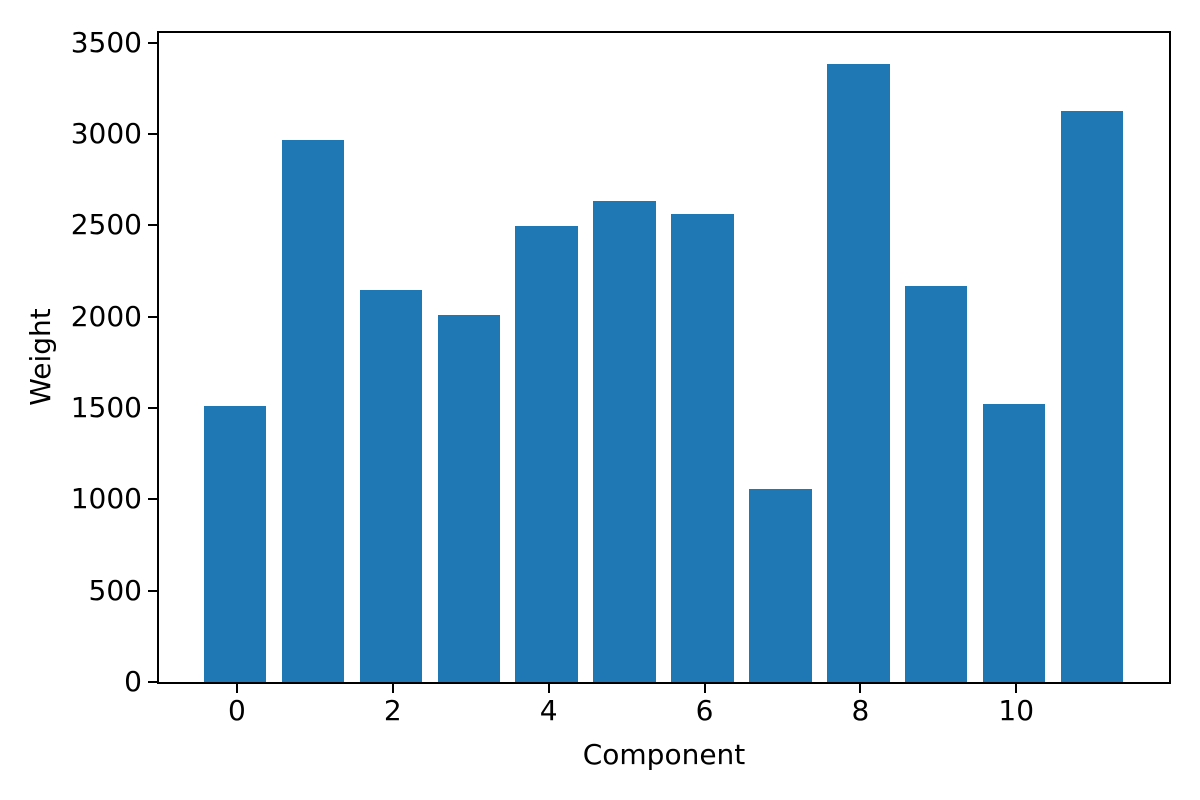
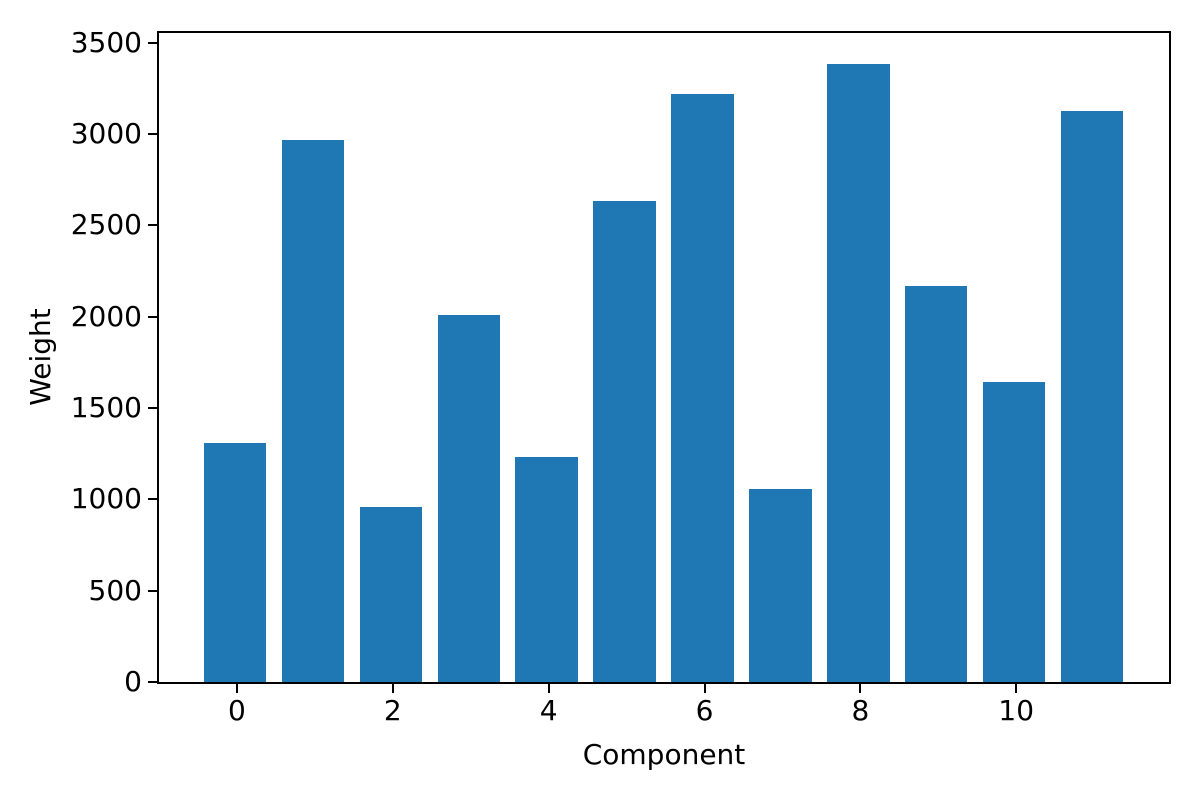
0: 1510 -> 1310
2: 2140 -> 960
4: 2500 -> 1230
6: 2560 -> 3220
10: 1520 -> 1640
